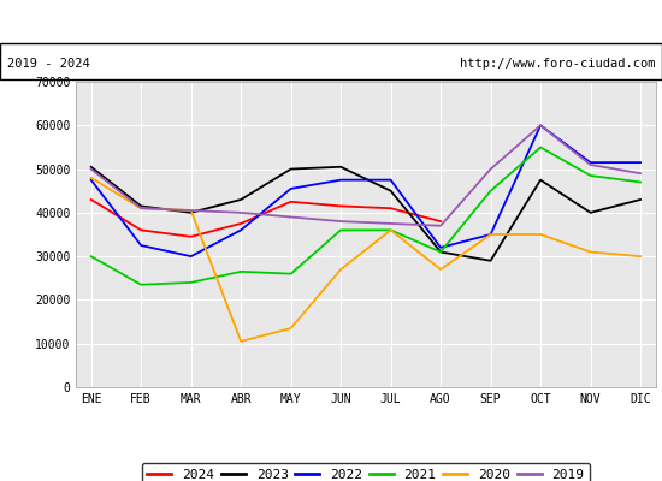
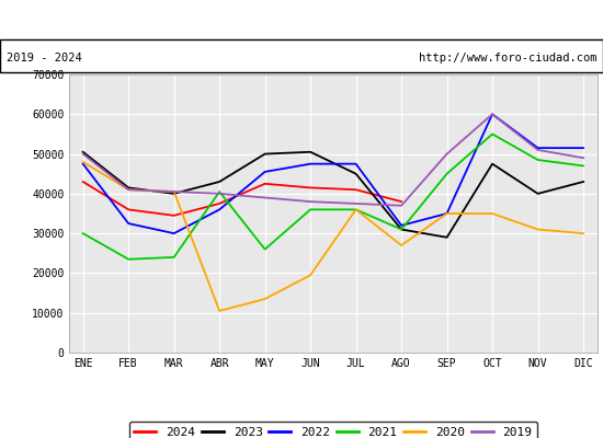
2021/ABR: 26500 -> 40500
2020/JUN: 27000 -> 19500
